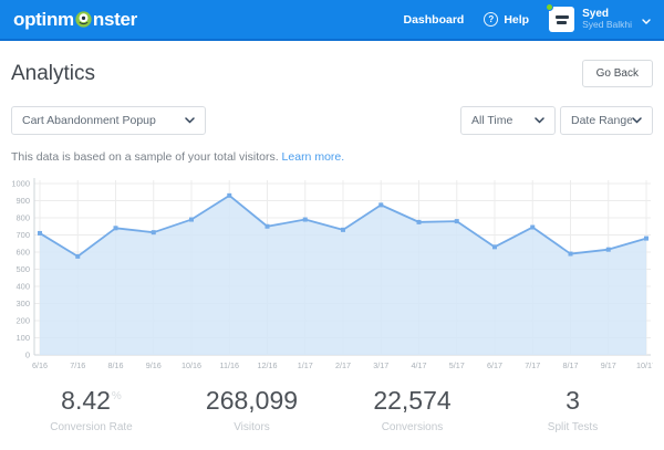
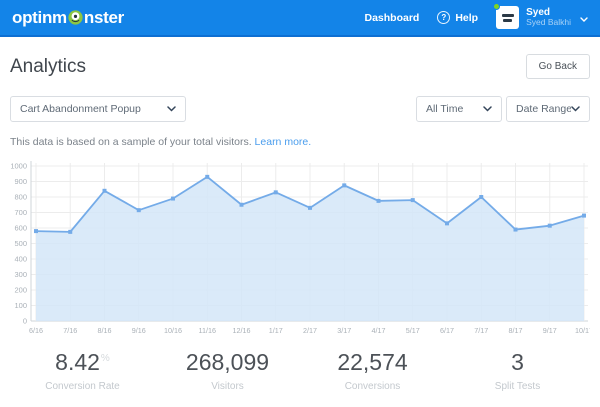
6/16: 710 -> 580
8/16: 740 -> 840
1/17: 790 -> 830
7/17: 740 -> 800
